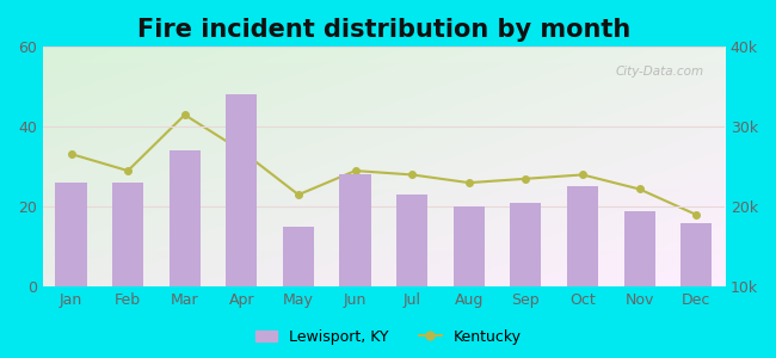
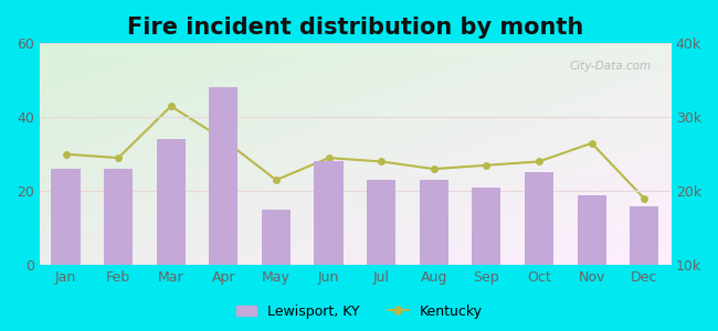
Kentucky/Jan: 26.6k -> 25.0k
Lewisport, KY/Aug: 20 -> 23
Kentucky/Nov: 22.2k -> 26.5k
